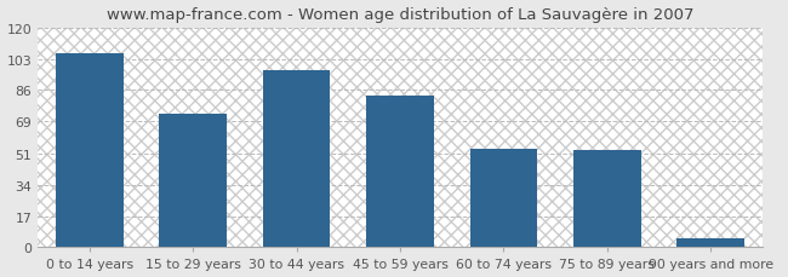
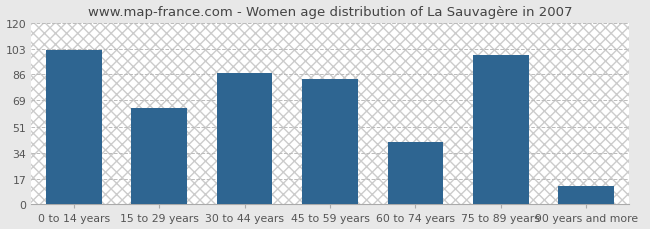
0 to 14 years: 106 -> 102
15 to 29 years: 73 -> 64
30 to 44 years: 97 -> 87
60 to 74 years: 54 -> 41
75 to 89 years: 53 -> 99
90 years and more: 5 -> 12
